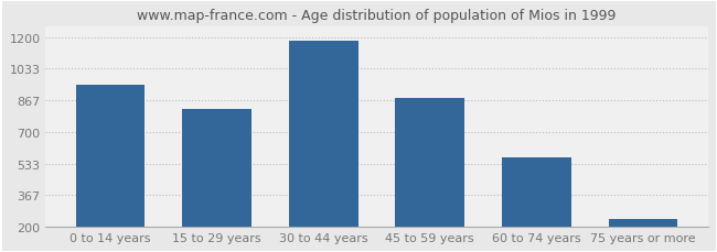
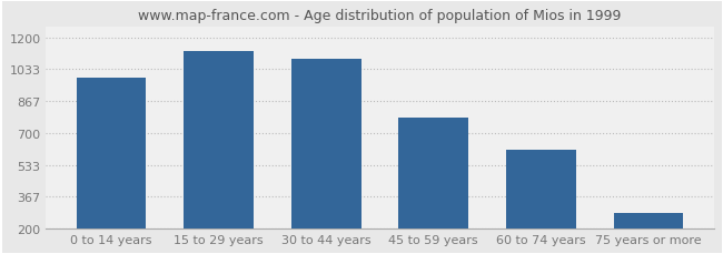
0 to 14 years: 950 -> 990
15 to 29 years: 820 -> 1130
30 to 44 years: 1180 -> 1090
45 to 59 years: 880 -> 780
60 to 74 years: 560 -> 610
75 years or more: 240 -> 280
